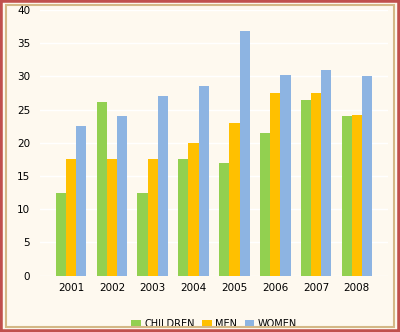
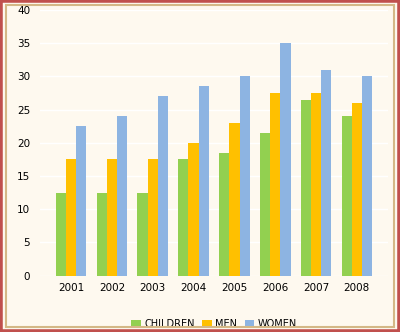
CHILDREN/2002: 26.2 -> 12.5
CHILDREN/2005: 17.0 -> 18.5
WOMEN/2005: 36.8 -> 30.0
WOMEN/2006: 30.2 -> 35.0
MEN/2008: 24.2 -> 26.0
